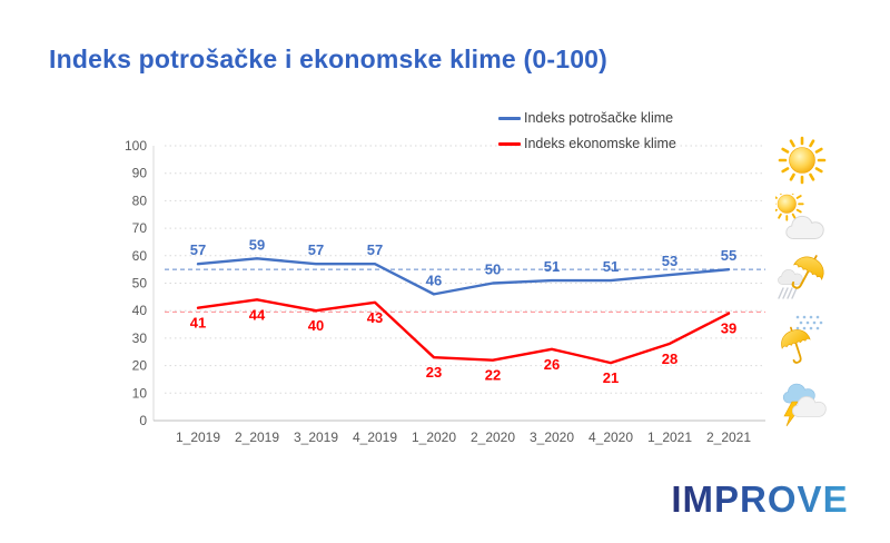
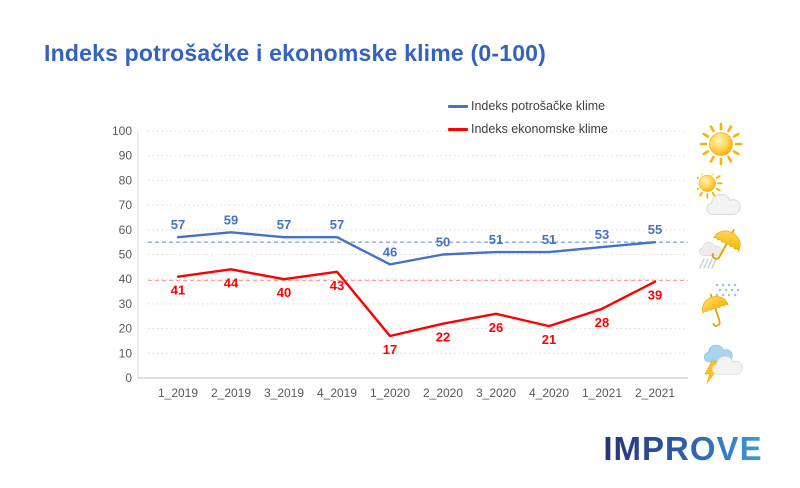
Indeks ekonomske klime/1_2020: 23 -> 17
